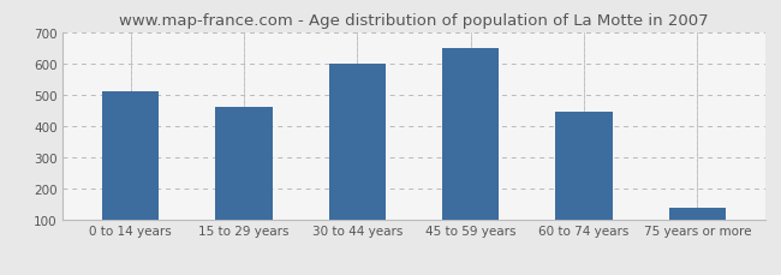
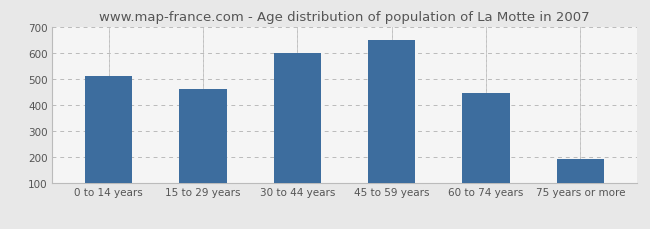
75 years or more: 140 -> 192
